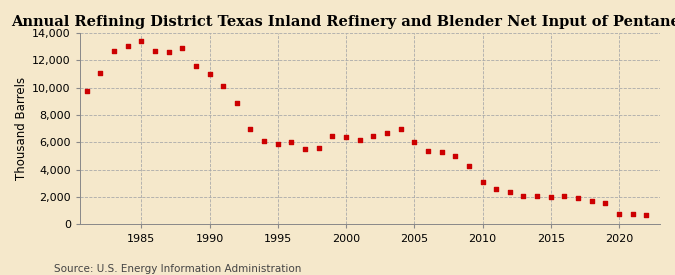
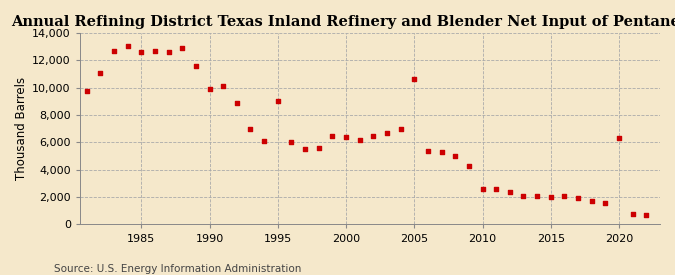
1985: 13,400 -> 12,600
1990: 11,000 -> 9,900
1995: 5,900 -> 9,000
2005: 6,000 -> 10,600
2010: 3,100 -> 2,600
2020: 800 -> 6,300
